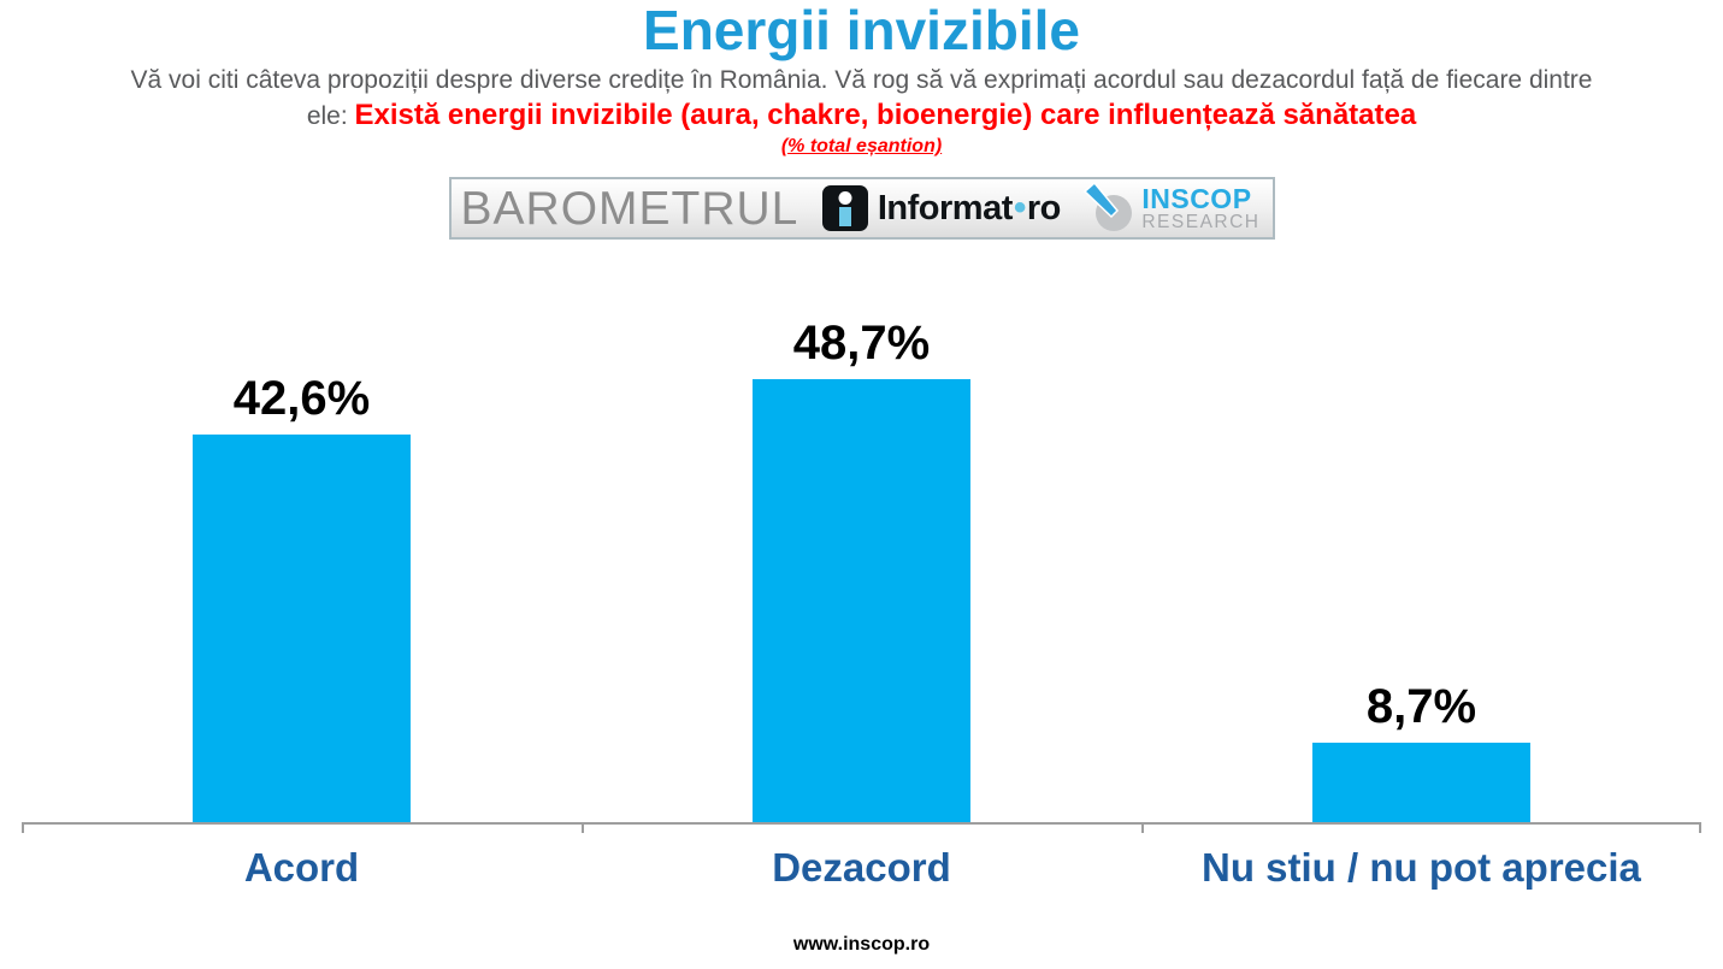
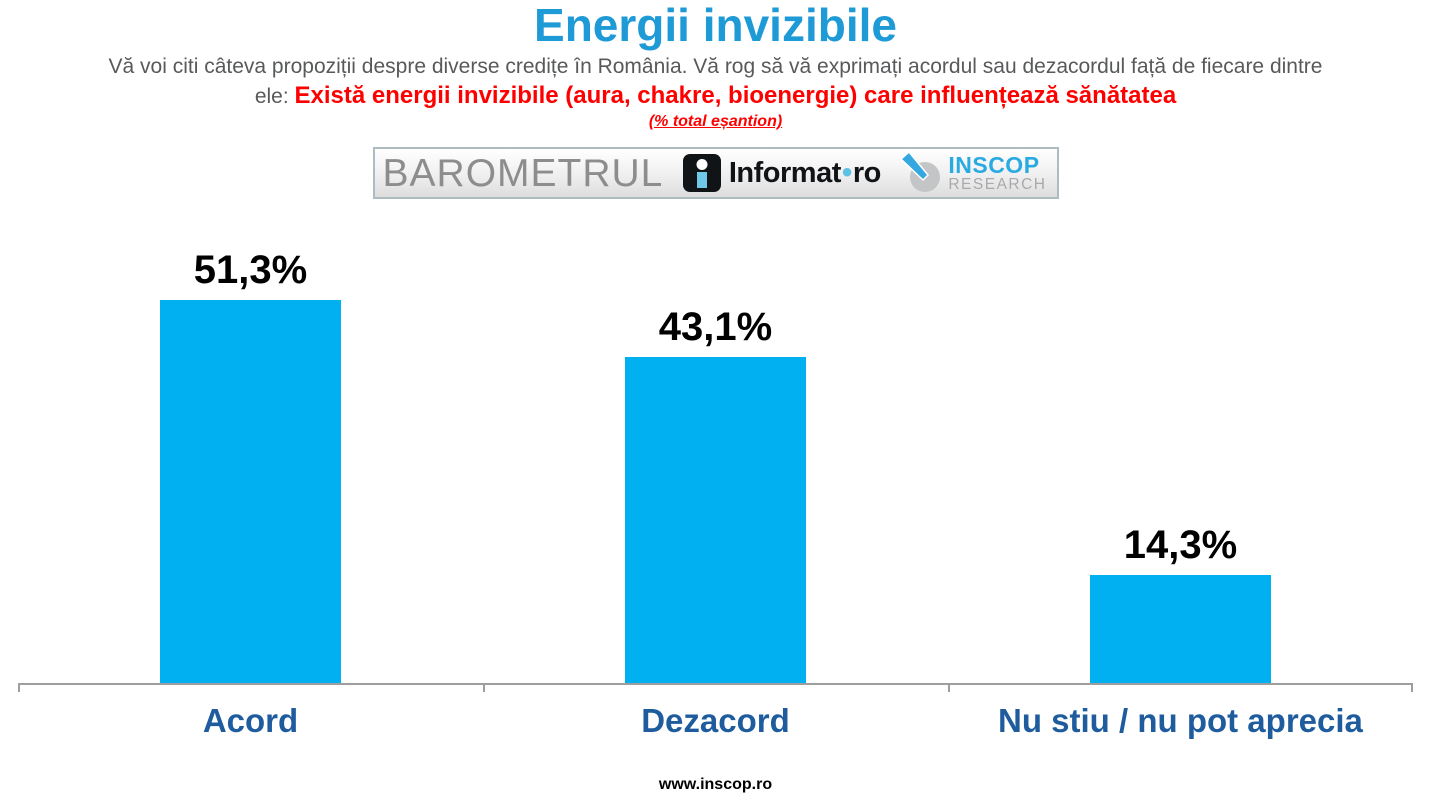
Acord: 42,6% -> 51,3%
Dezacord: 48,7% -> 43,1%
Nu stiu / nu pot aprecia: 8,7% -> 14,3%
